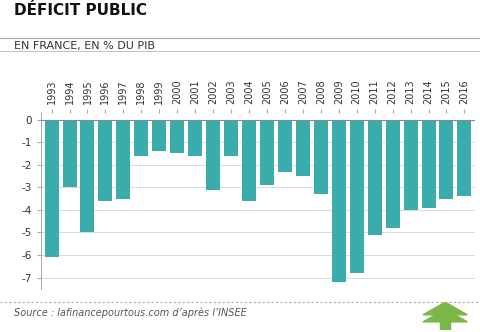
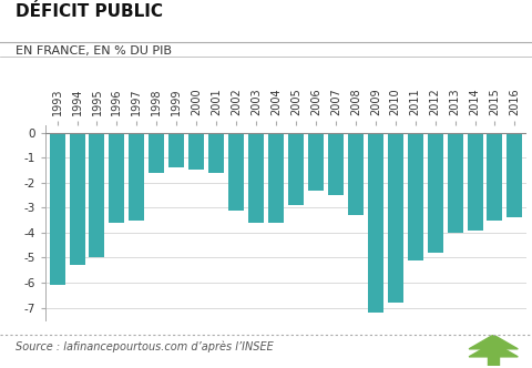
1994: -3.0 -> -5.3
2003: -1.6 -> -3.6
